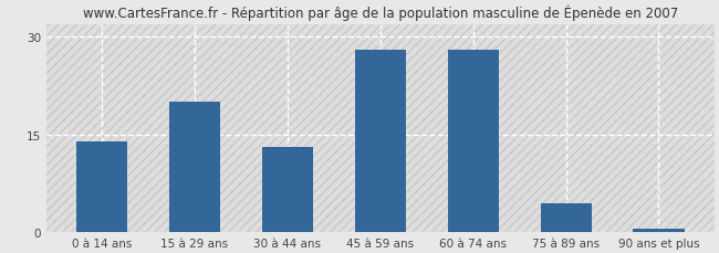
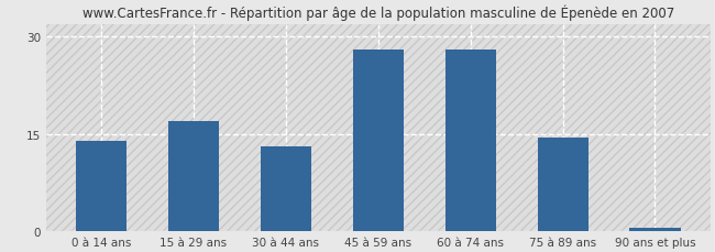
15 à 29 ans: 20.0 -> 17.0
75 à 89 ans: 4.4 -> 14.5
